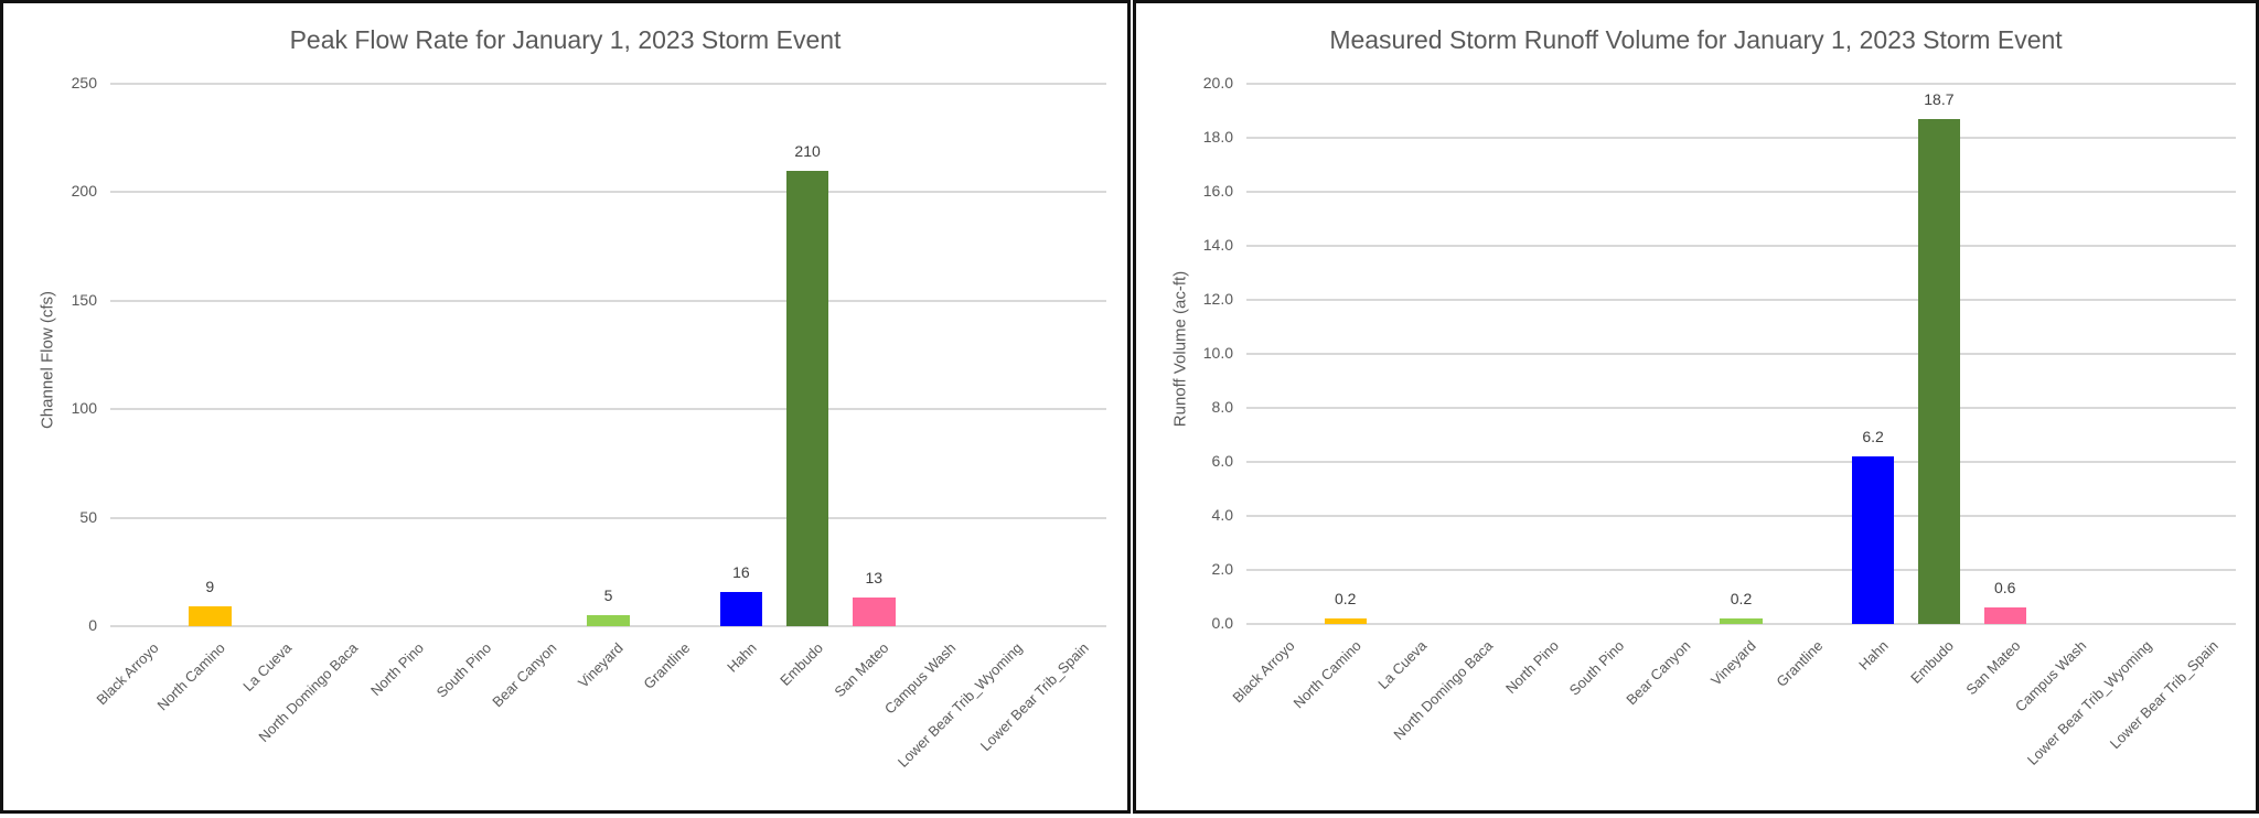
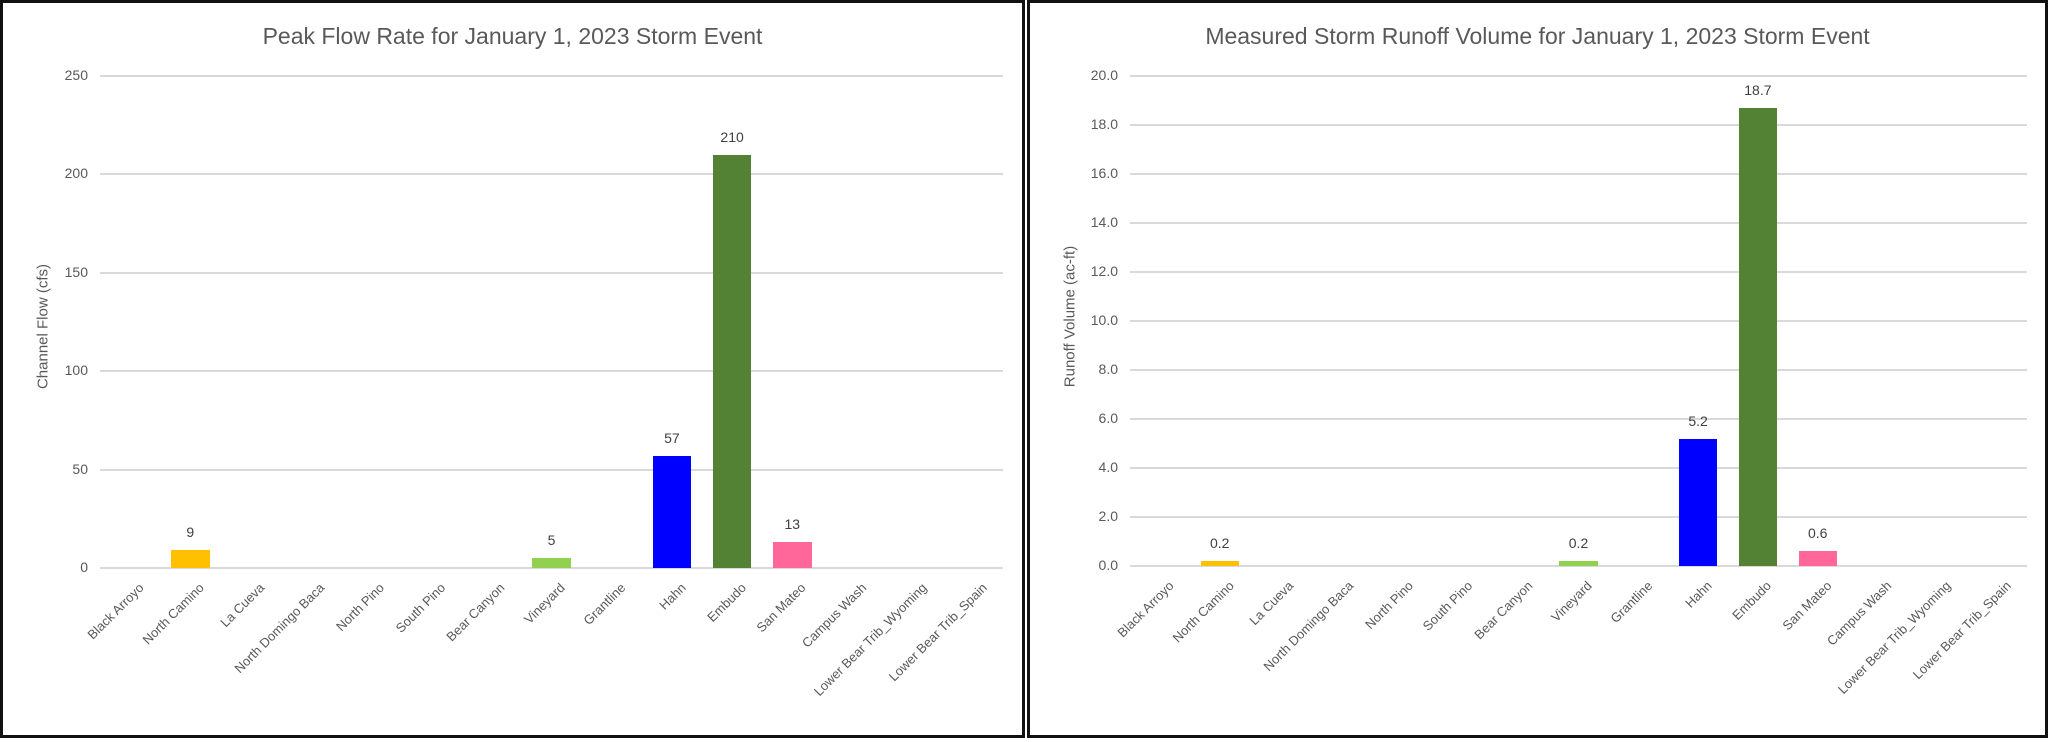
Peak Flow Rate for January 1, 2023 Storm Event/Hahn: 16 -> 57
Measured Storm Runoff Volume for January 1, 2023 Storm Event/Hahn: 6.2 -> 5.2
